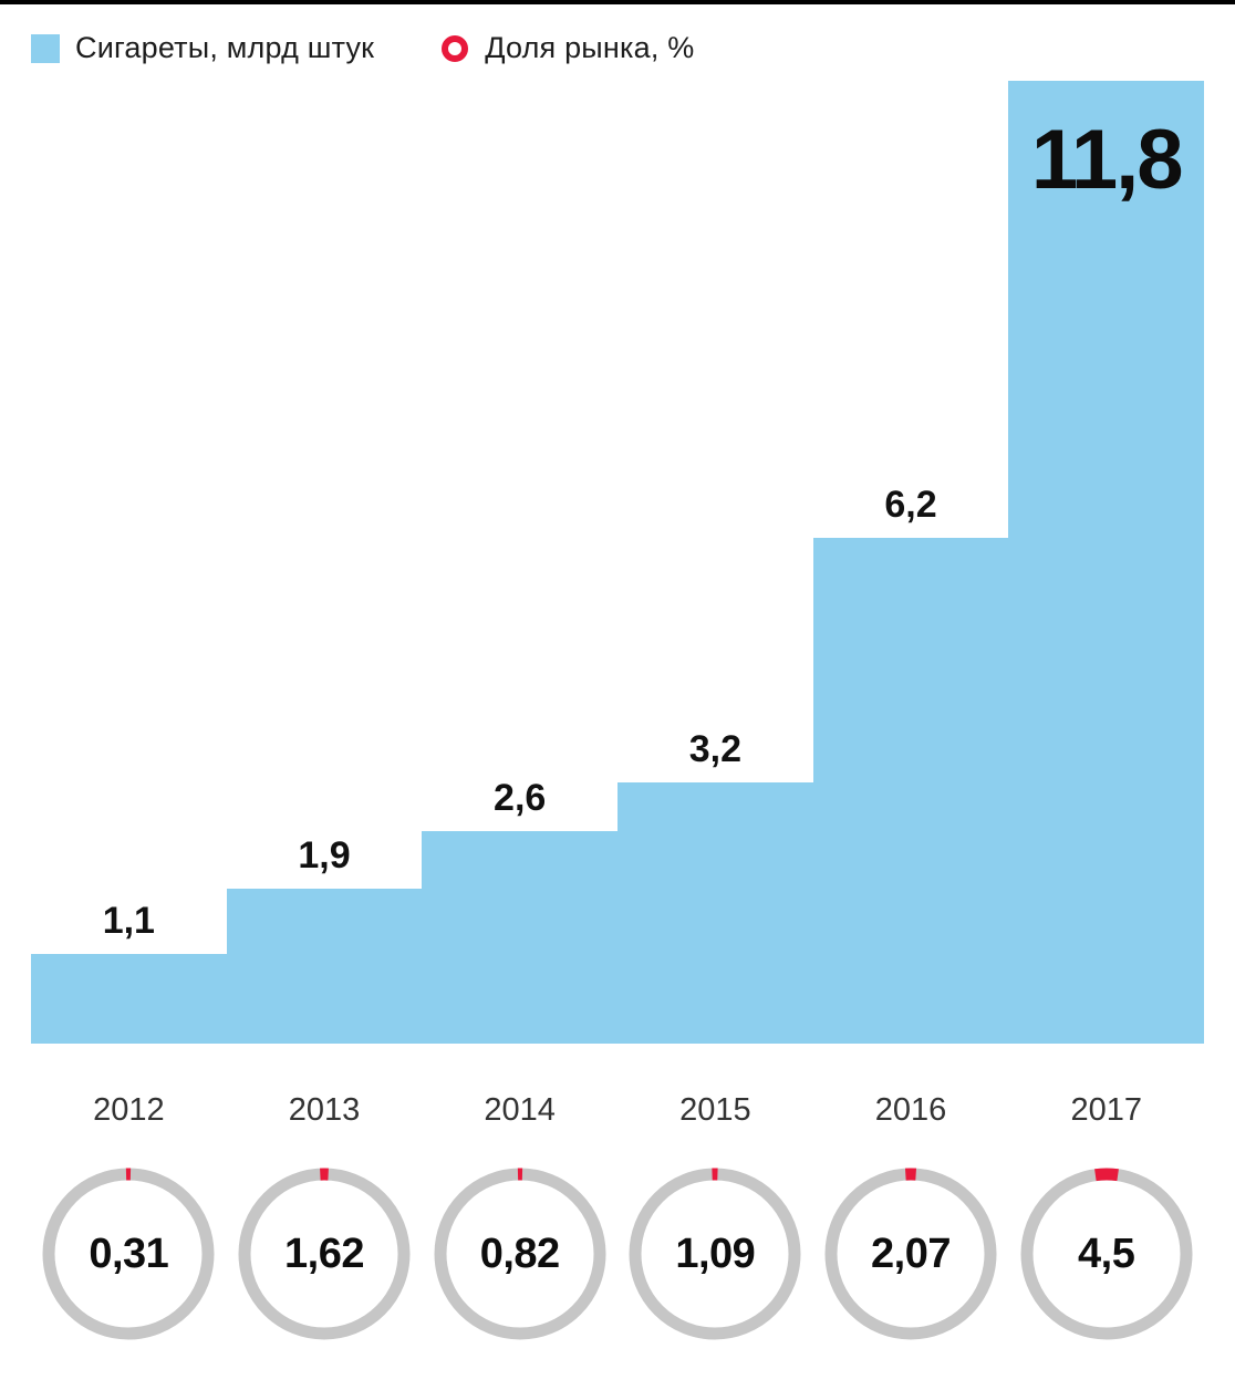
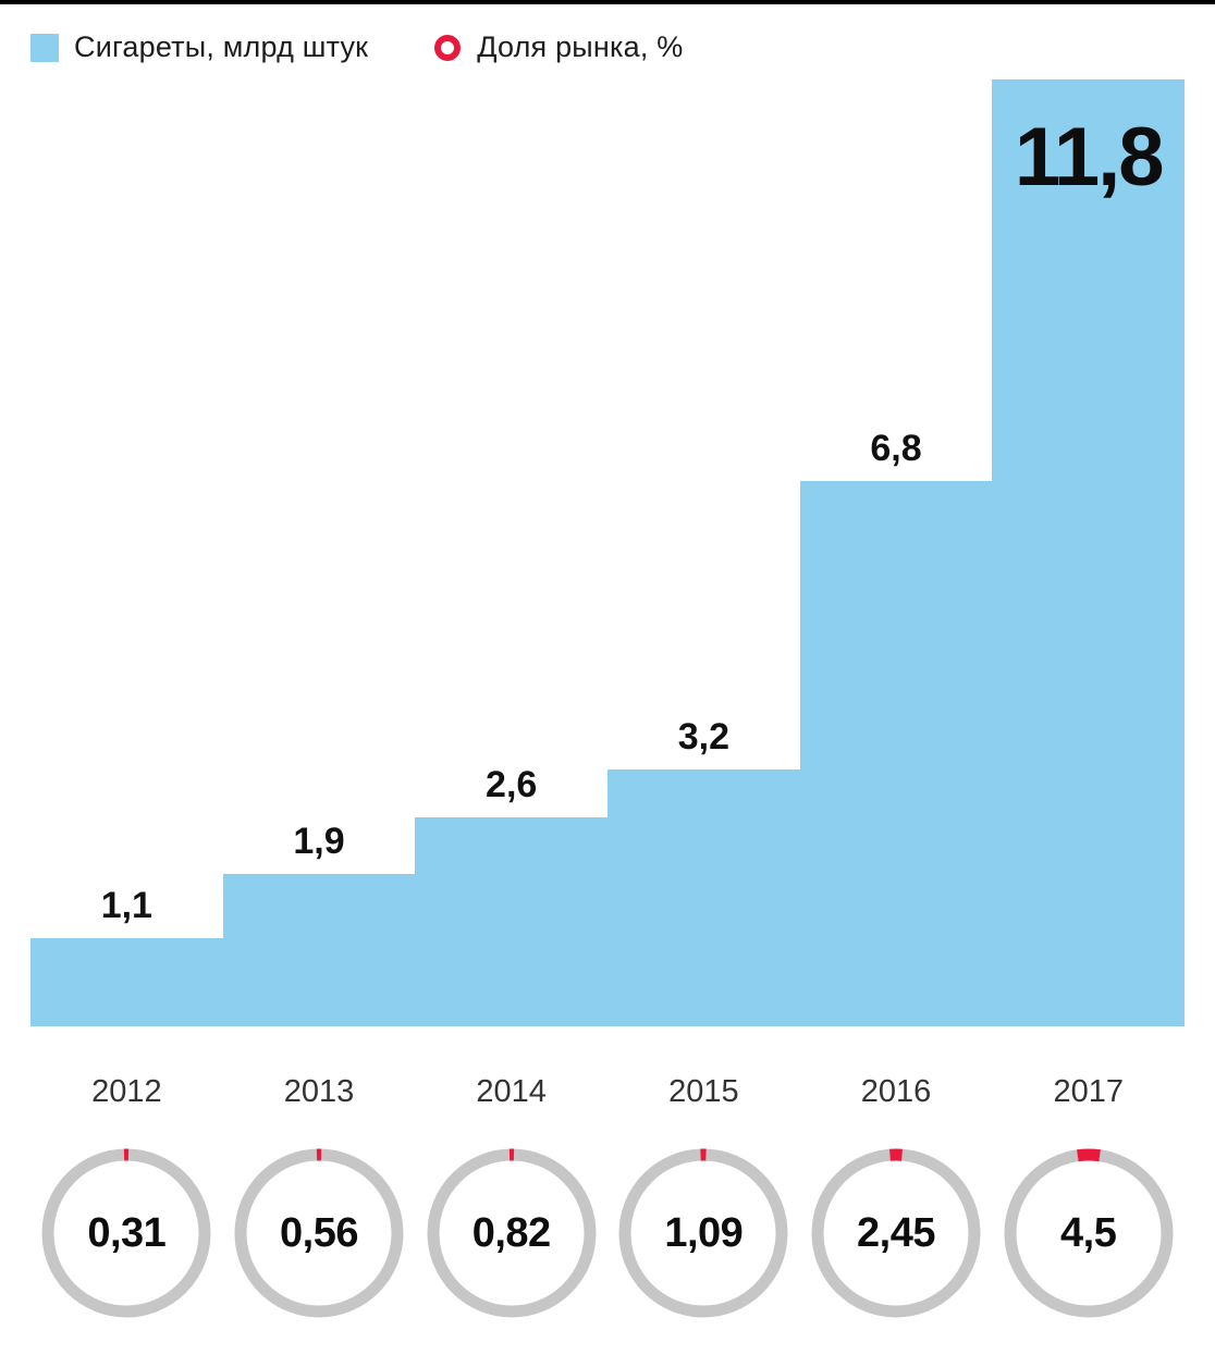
Доля рынка, %/2013: 1,62 -> 0,56
Сигареты, млрд штук/2016: 6,2 -> 6,8
Доля рынка, %/2016: 2,07 -> 2,45
